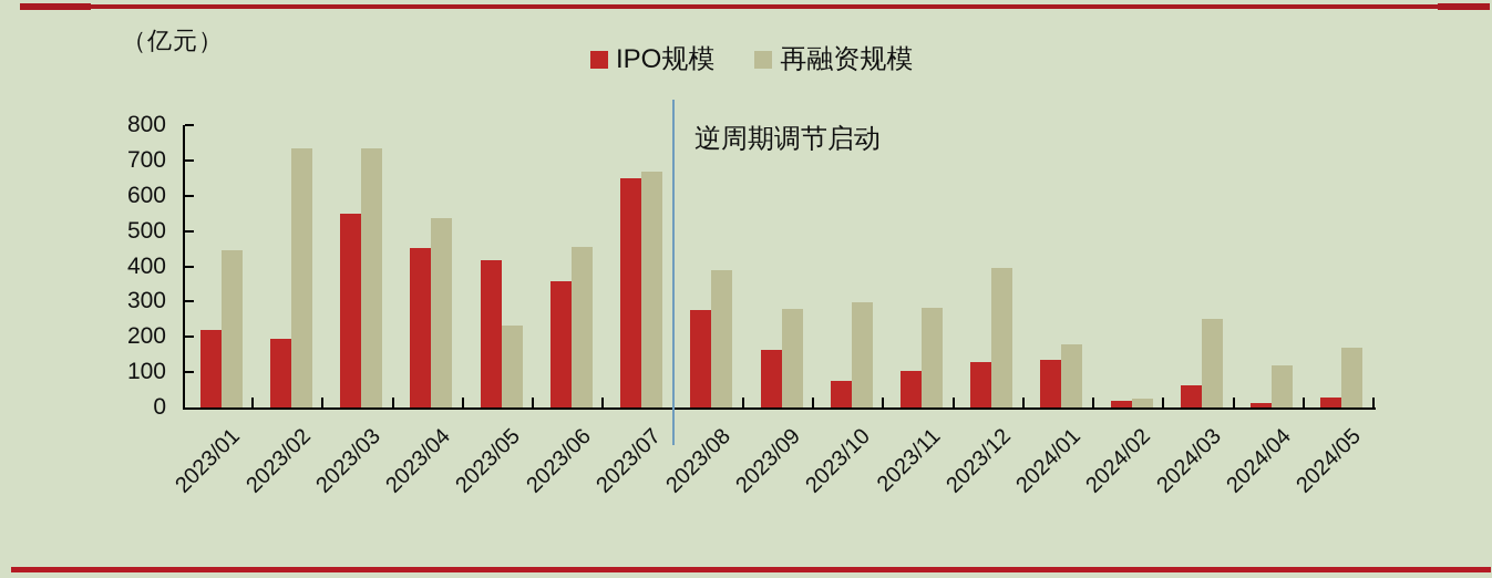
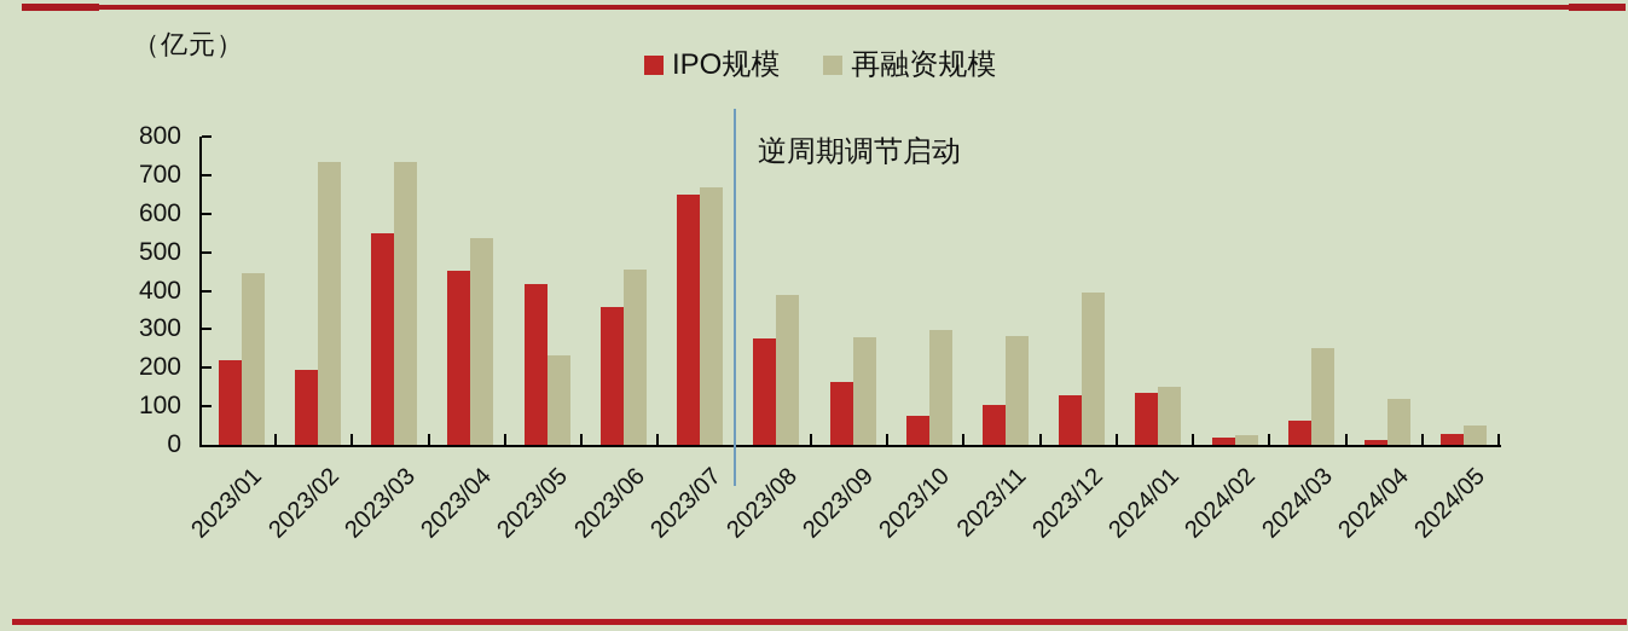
再融资规模/2024/01: 180 -> 150
再融资规模/2024/05: 170 -> 50
